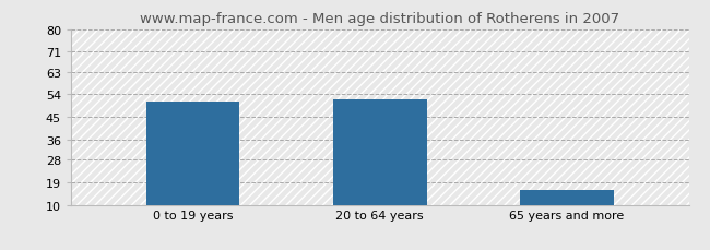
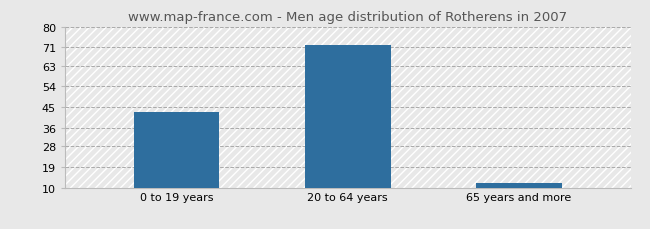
0 to 19 years: 51 -> 43
20 to 64 years: 52 -> 72
65 years and more: 16 -> 12
